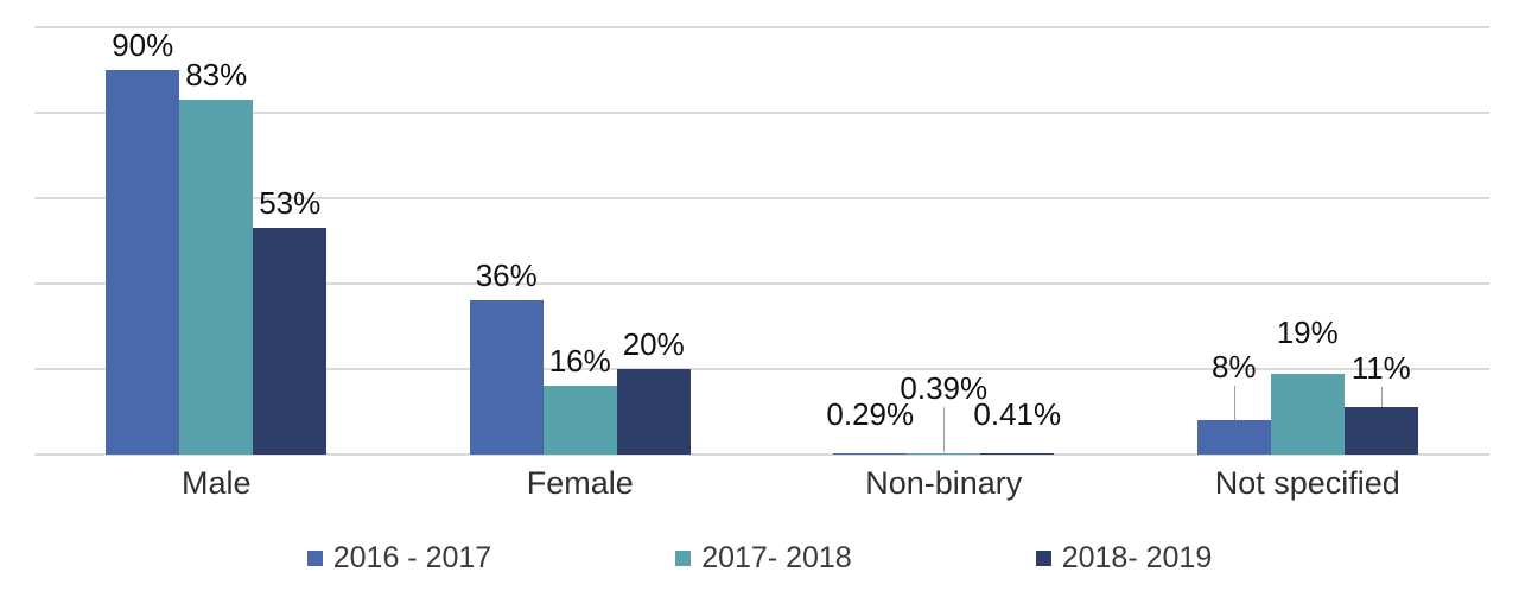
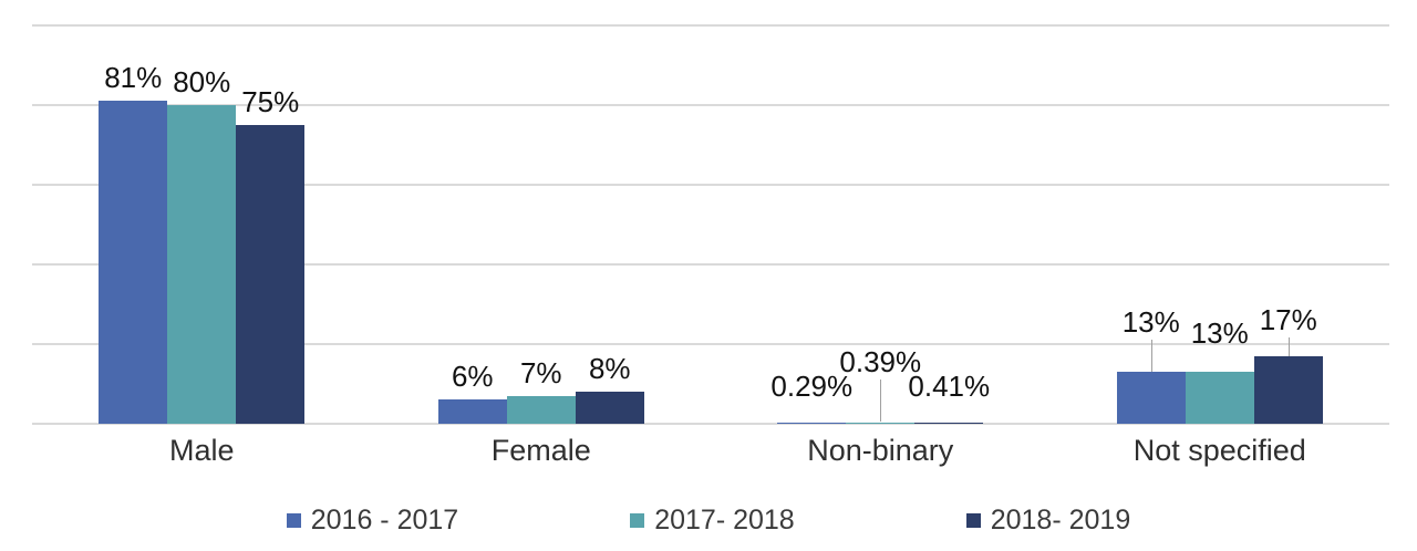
2016 - 2017/Male: 90% -> 81%
2017- 2018/Male: 83% -> 80%
2018- 2019/Male: 53% -> 75%
2016 - 2017/Female: 36% -> 6%
2017- 2018/Female: 16% -> 7%
2018- 2019/Female: 20% -> 8%
2016 - 2017/Not specified: 8% -> 13%
2017- 2018/Not specified: 19% -> 13%
2018- 2019/Not specified: 11% -> 17%
